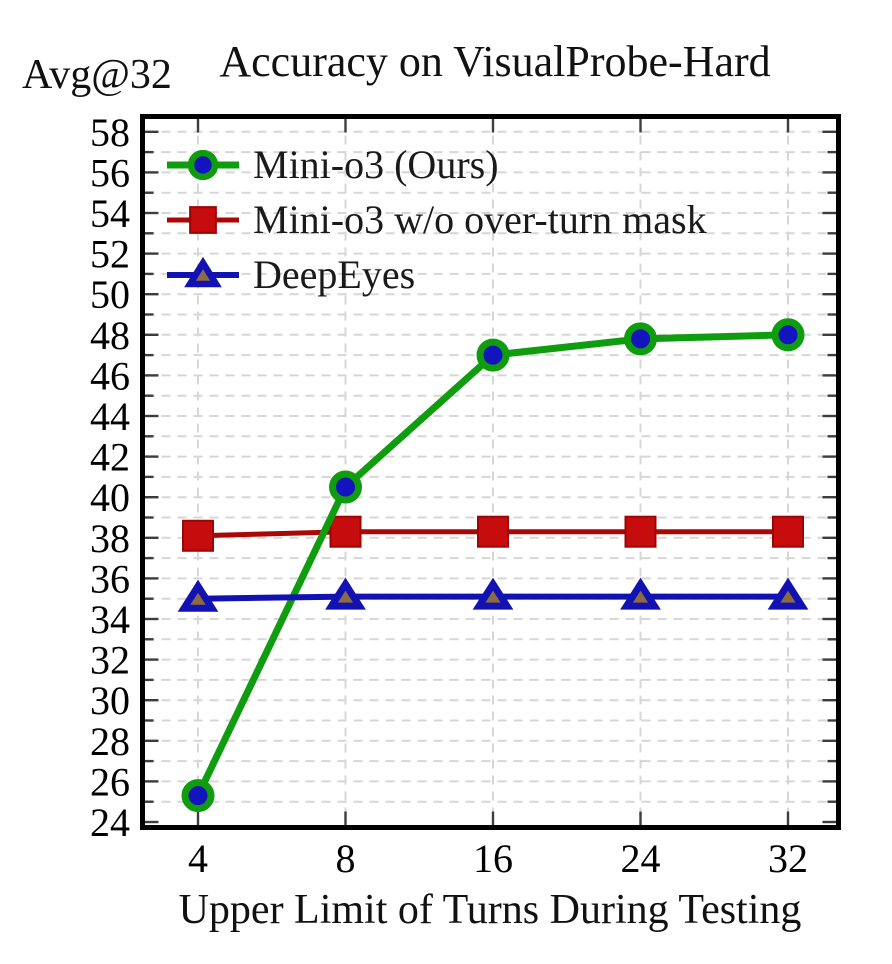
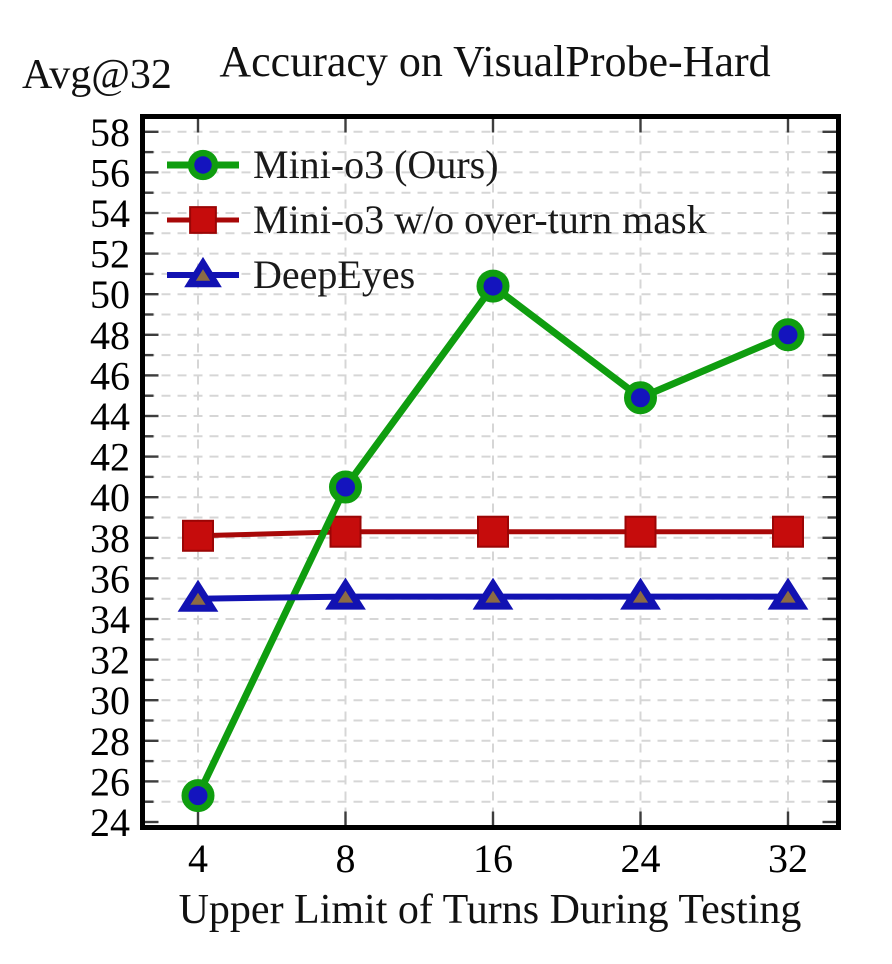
Mini-o3 (Ours)/16: 47.0 -> 50.4
Mini-o3 (Ours)/24: 47.8 -> 44.9
